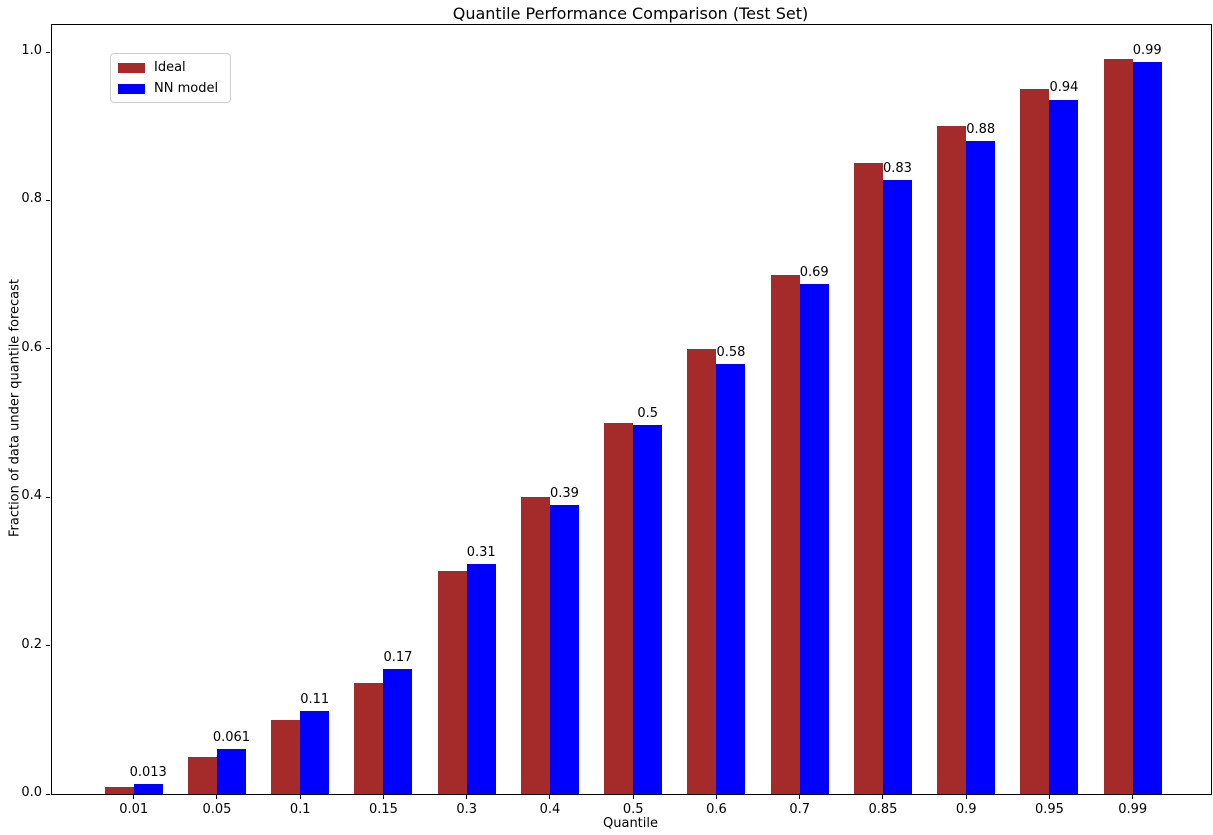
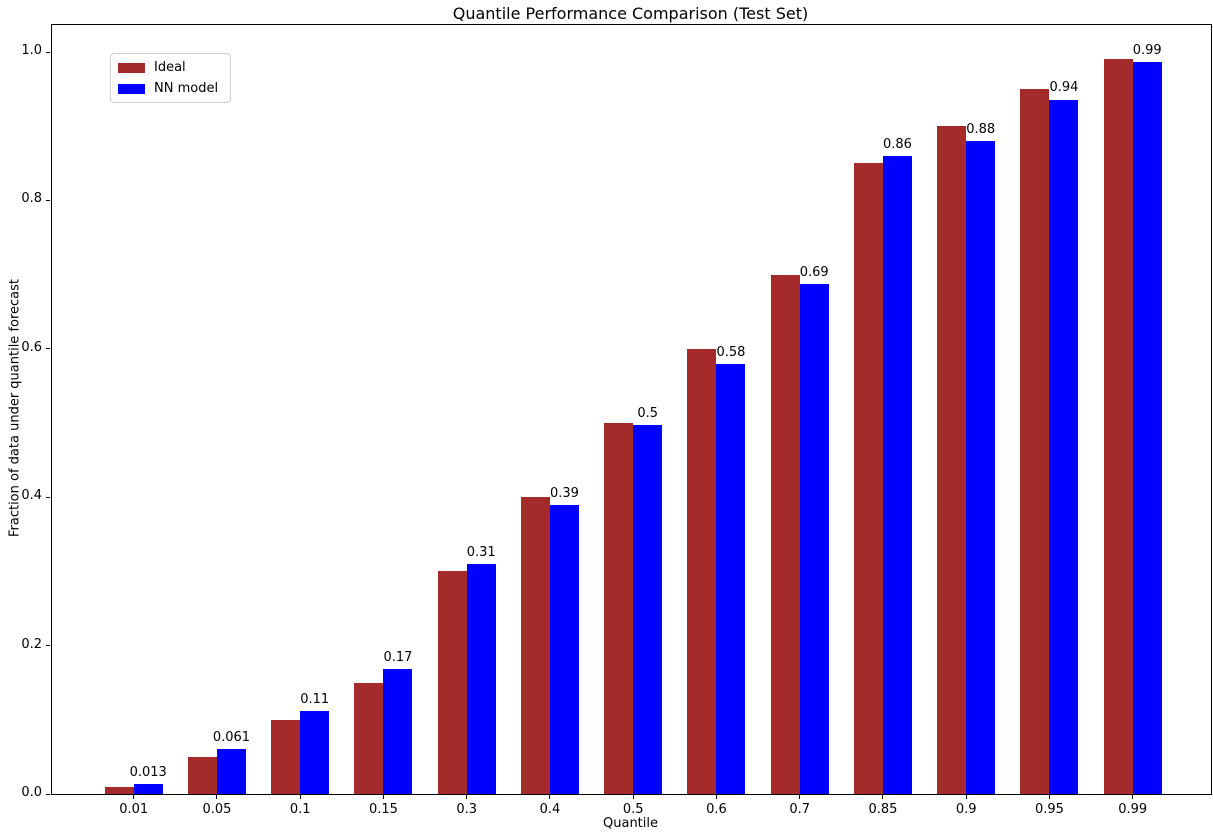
NN model/0.85: 0.83 -> 0.86
